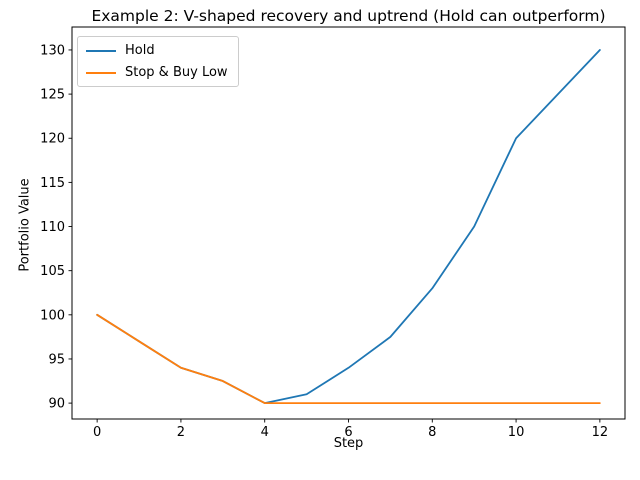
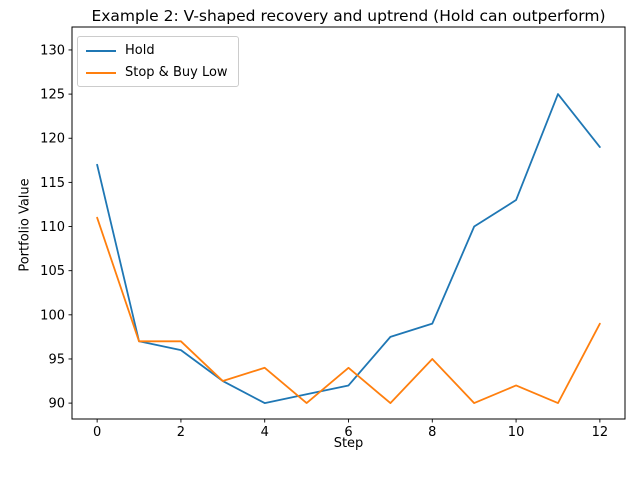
Hold/0: 100 -> 117
Stop & Buy Low/0: 100 -> 111
Hold/2: 94 -> 96
Stop & Buy Low/2: 94 -> 97
Stop & Buy Low/4: 90 -> 94
Hold/6: 94 -> 92
Stop & Buy Low/6: 90 -> 94
Hold/8: 103 -> 99
Stop & Buy Low/8: 90 -> 95
Hold/10: 120 -> 113
Stop & Buy Low/10: 90 -> 92
Hold/12: 130 -> 119
Stop & Buy Low/12: 90 -> 99
